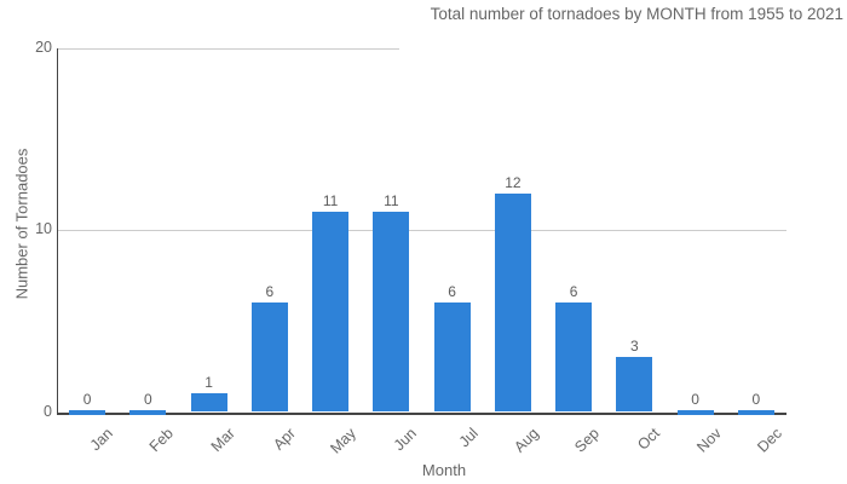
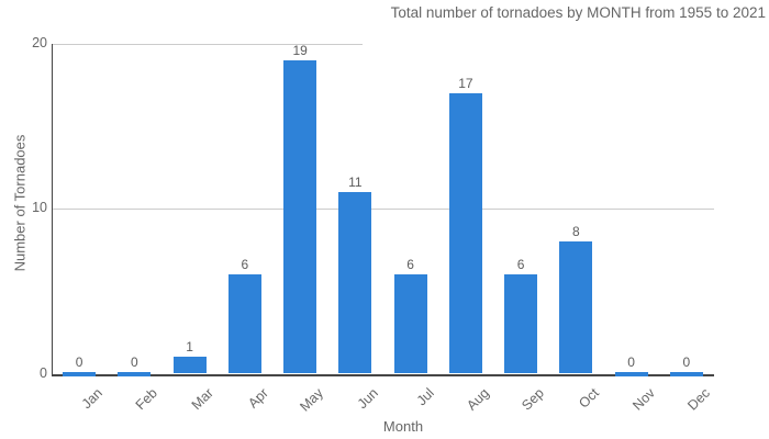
May: 11 -> 19
Aug: 12 -> 17
Oct: 3 -> 8
